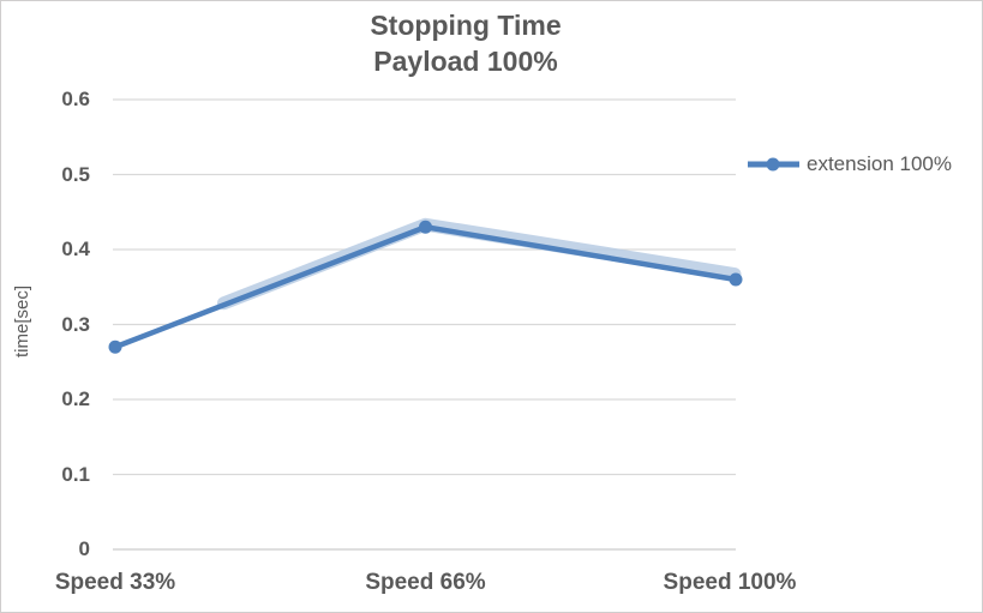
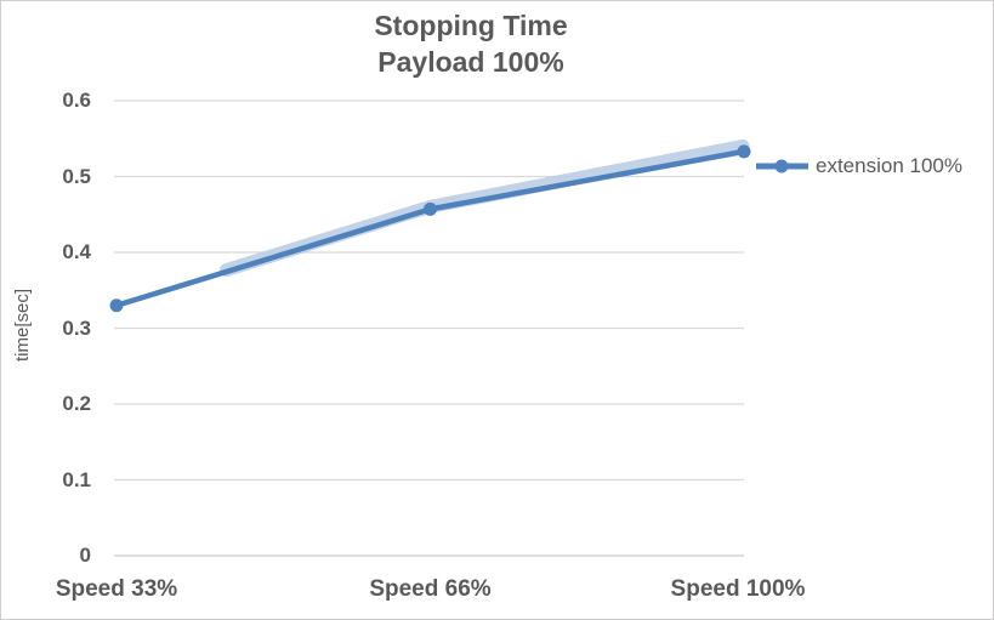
Speed 33%: 0.27 -> 0.33
Speed 66%: 0.43 -> 0.46
Speed 100%: 0.36 -> 0.53
